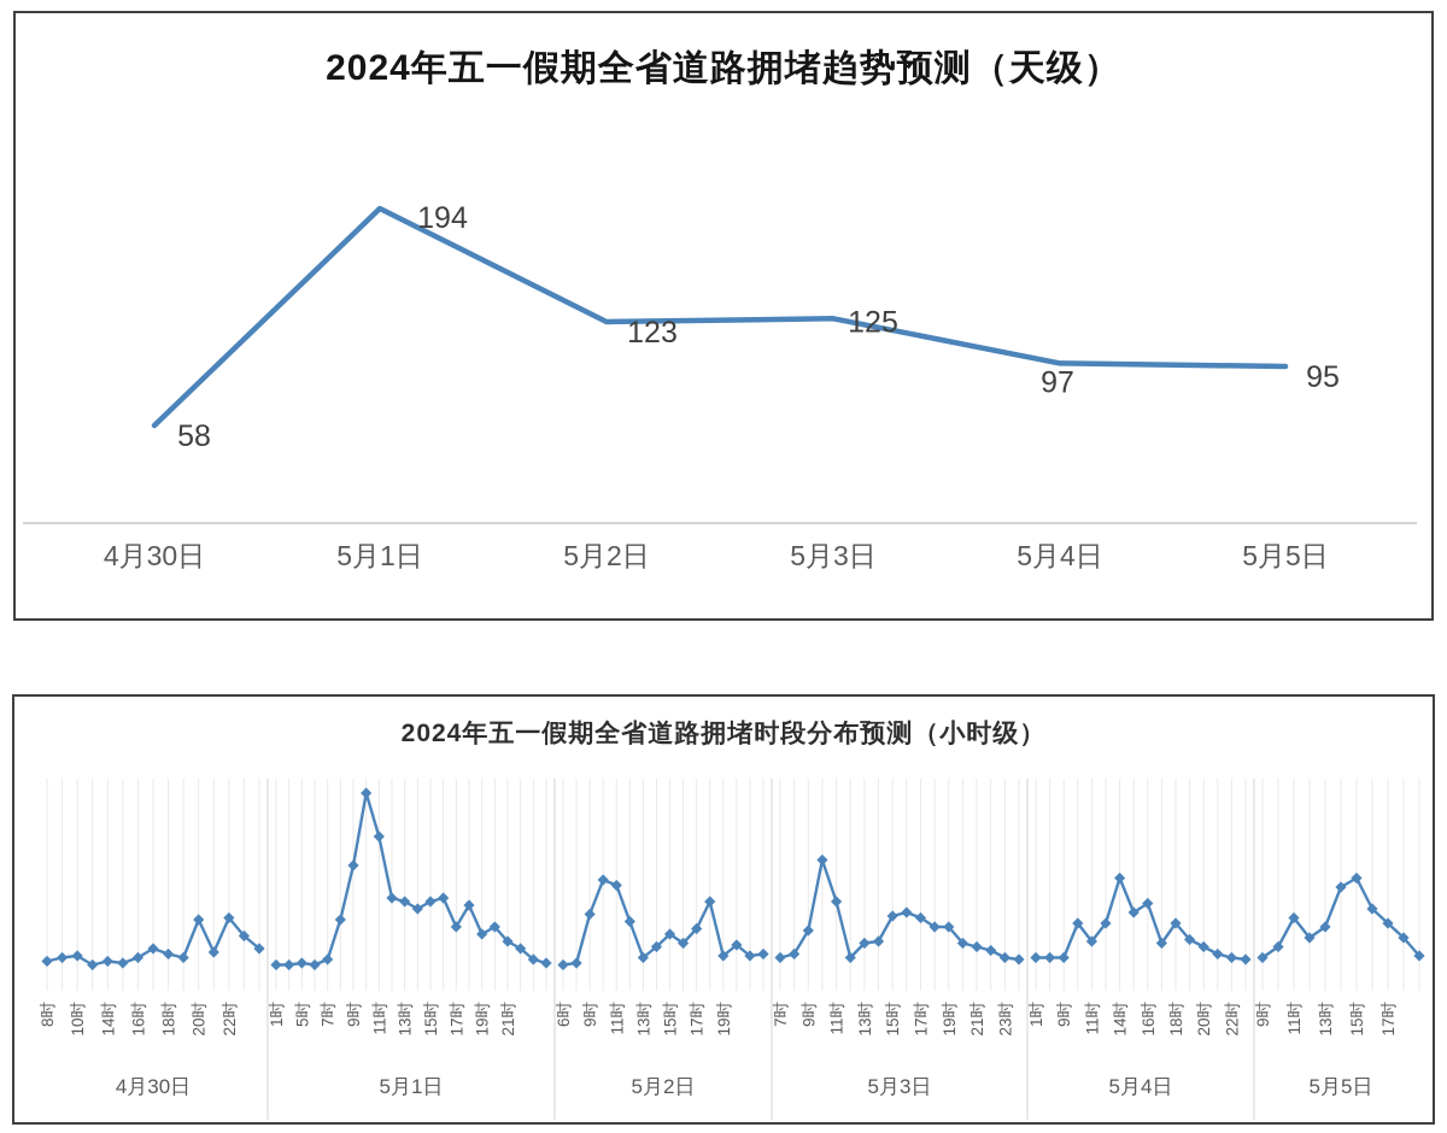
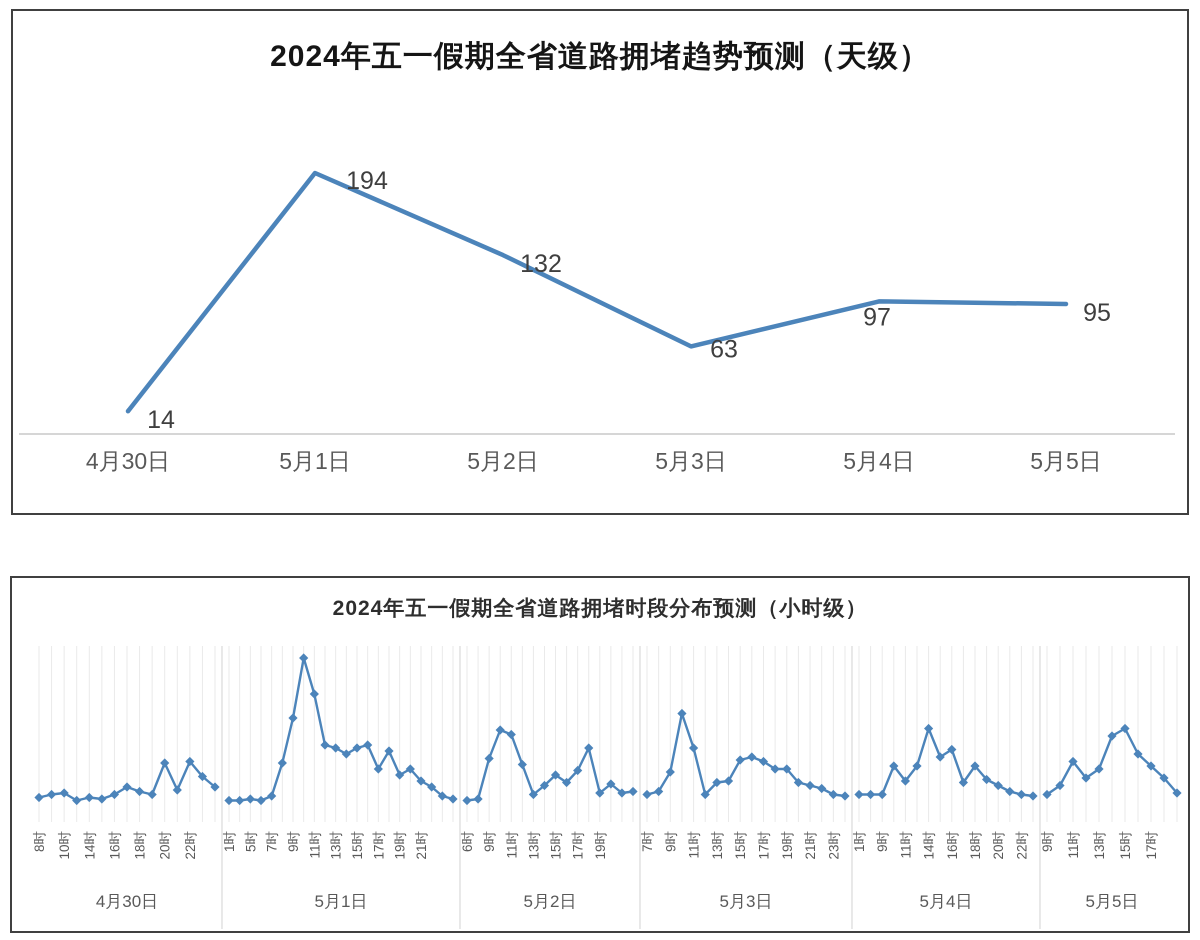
2024年五一假期全省道路拥堵趋势预测（天级）/4月30日: 58 -> 14
2024年五一假期全省道路拥堵趋势预测（天级）/5月2日: 123 -> 132
2024年五一假期全省道路拥堵趋势预测（天级）/5月3日: 125 -> 63
